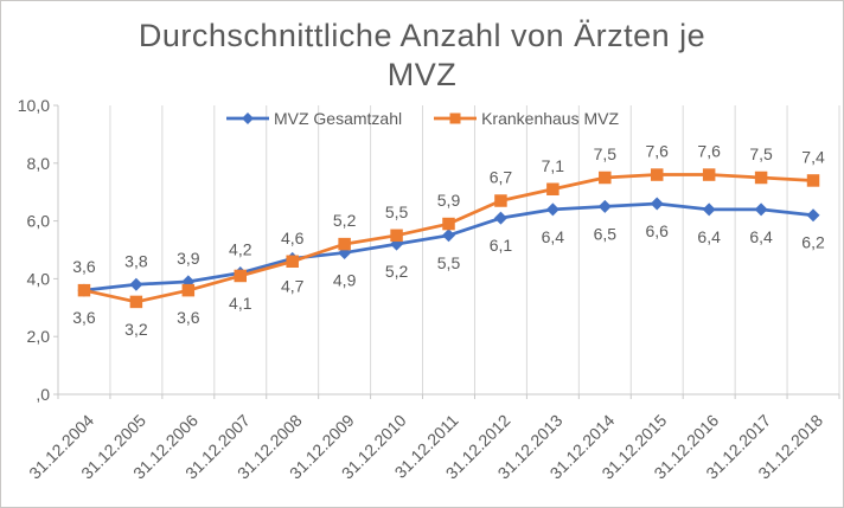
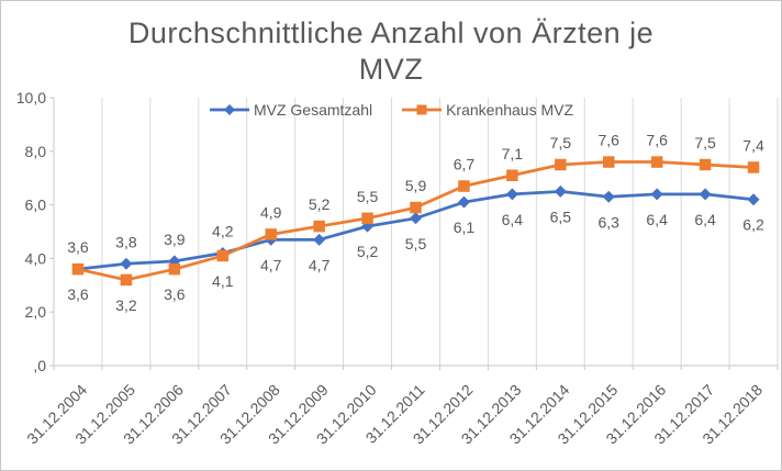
Krankenhaus MVZ/31.12.2008: 4,6 -> 4,9
MVZ Gesamtzahl/31.12.2009: 4,9 -> 4,7
MVZ Gesamtzahl/31.12.2015: 6,6 -> 6,3
